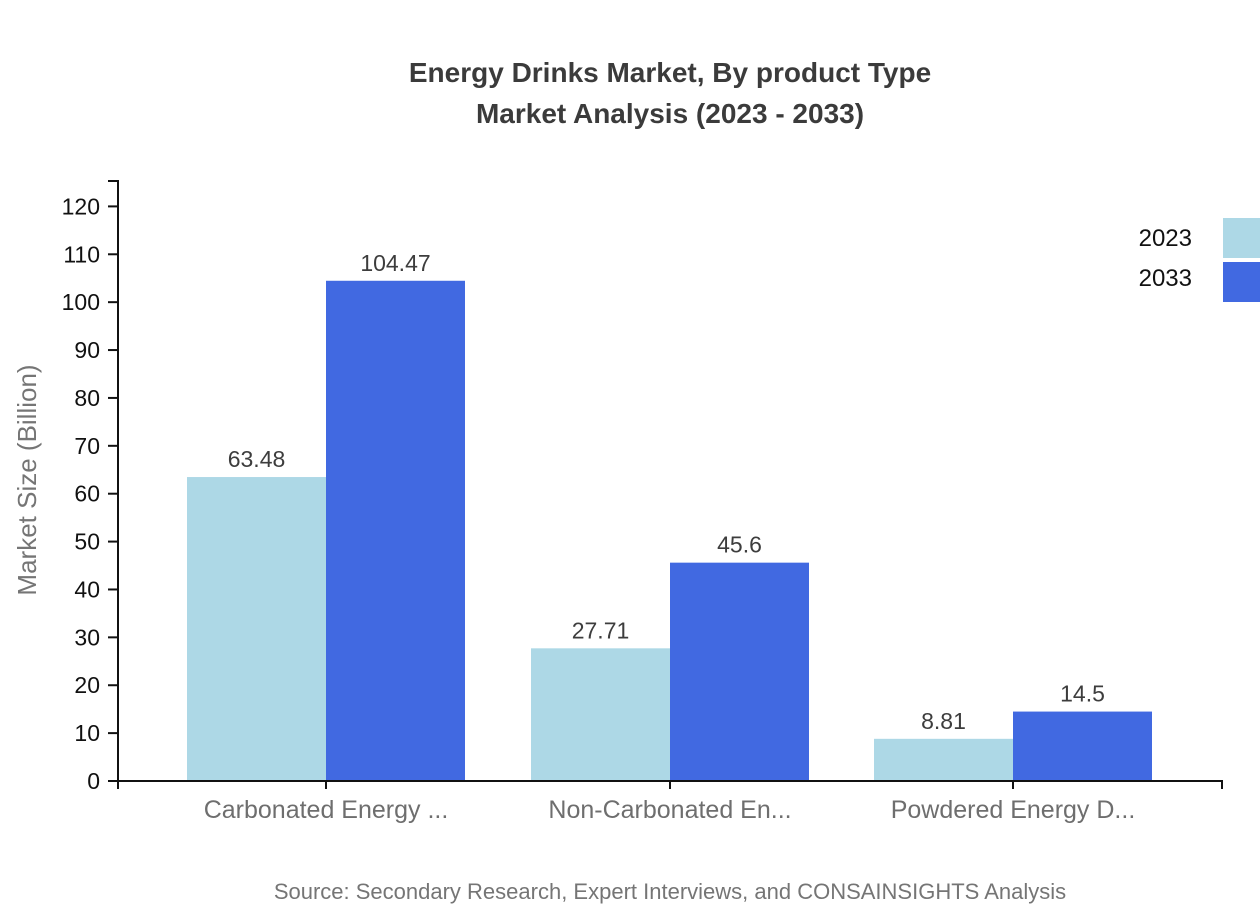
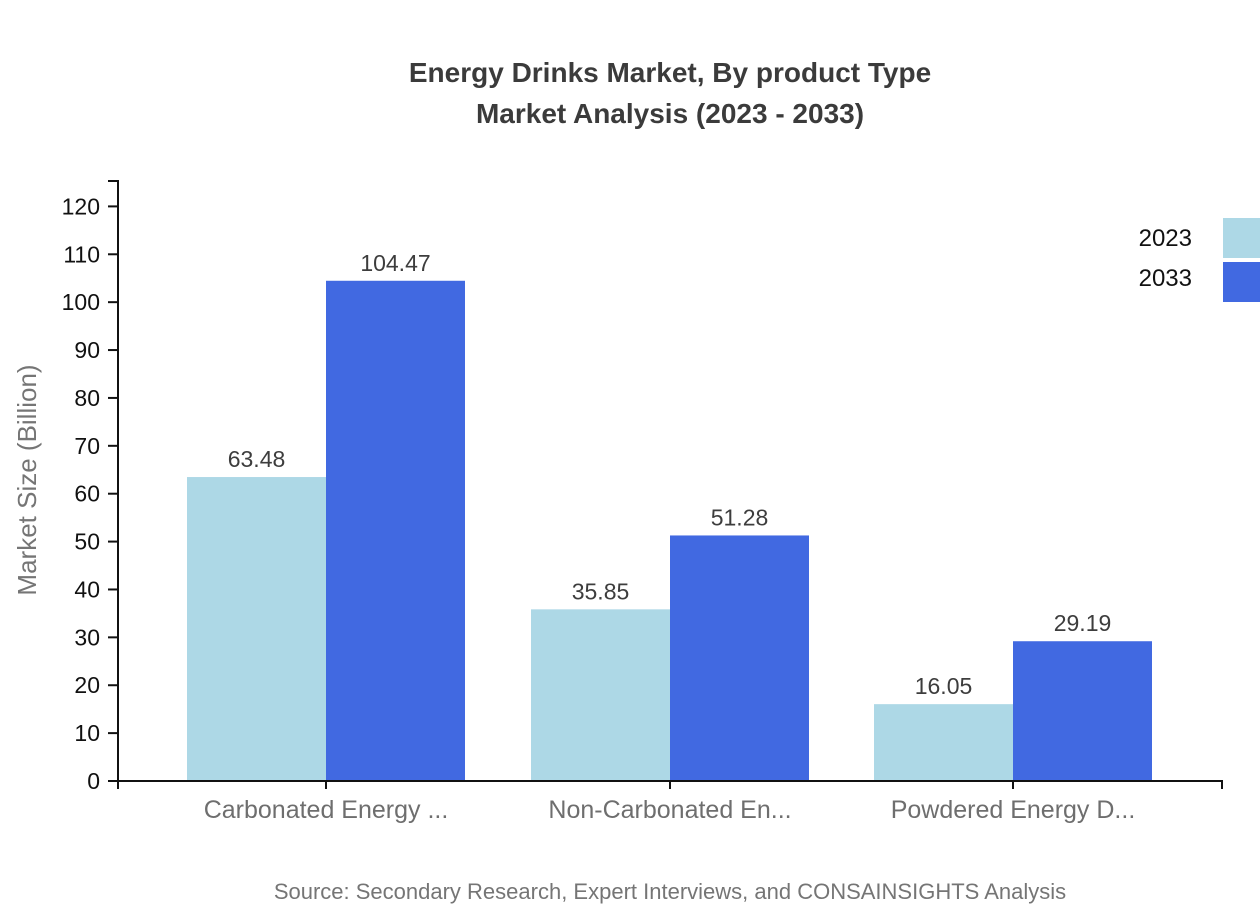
2023/Non-Carbonated En...: 27.71 -> 35.85
2033/Non-Carbonated En...: 45.6 -> 51.28
2023/Powdered Energy D...: 8.81 -> 16.05
2033/Powdered Energy D...: 14.5 -> 29.19
